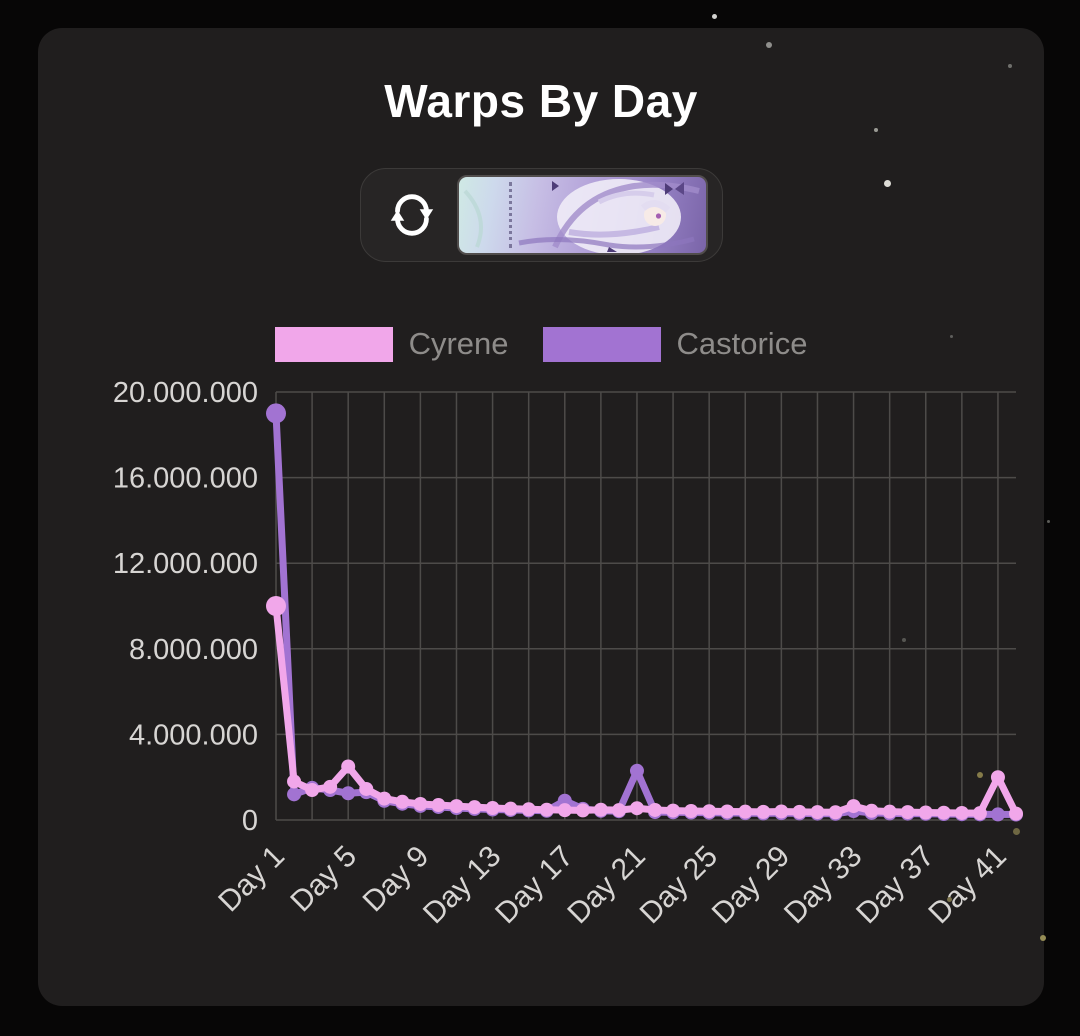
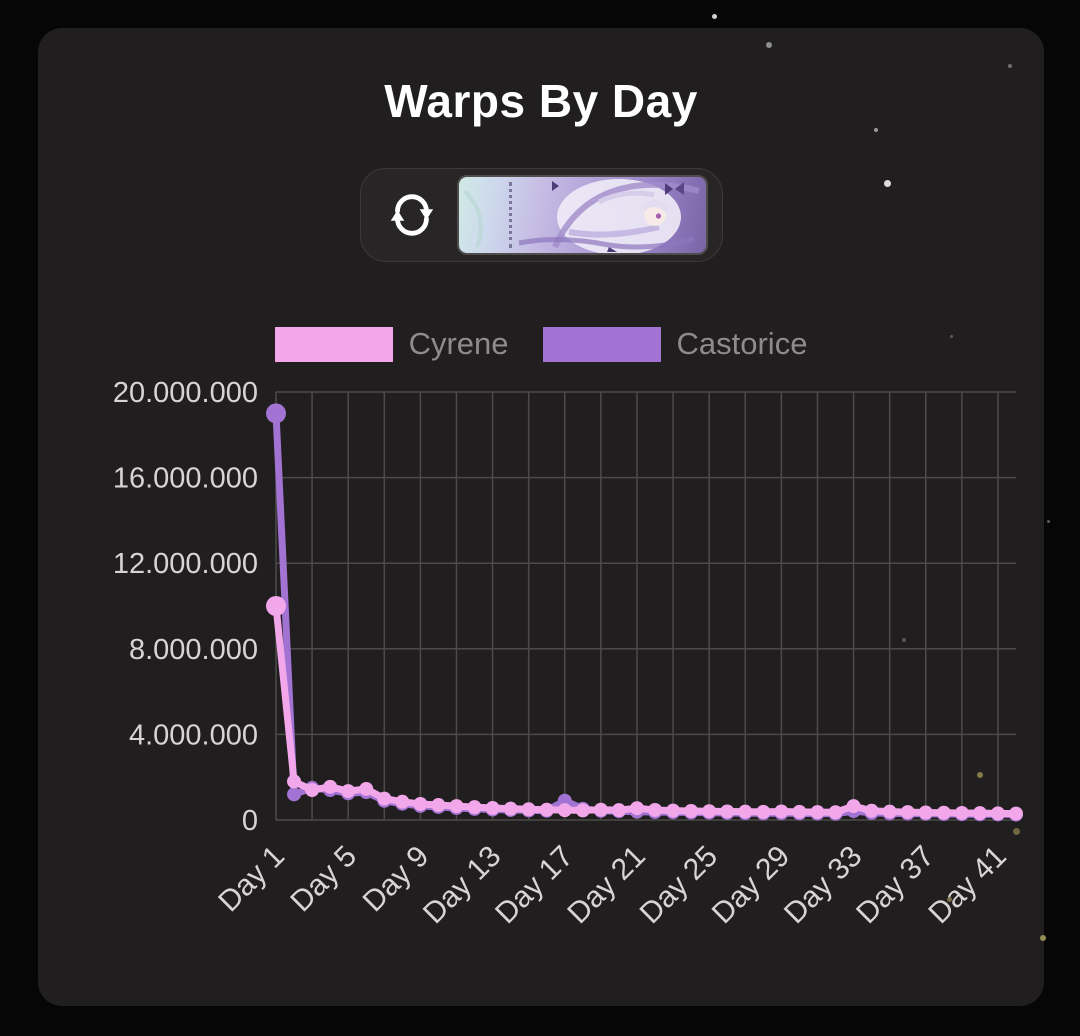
Cyrene/Day 5: 2500000 -> 1400000
Castorice/Day 21: 2300000 -> 400000
Cyrene/Day 41: 2000000 -> 300000
